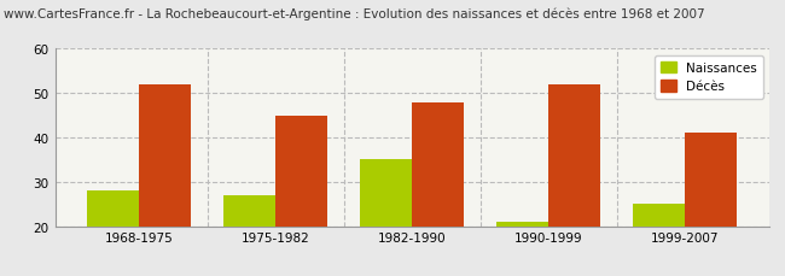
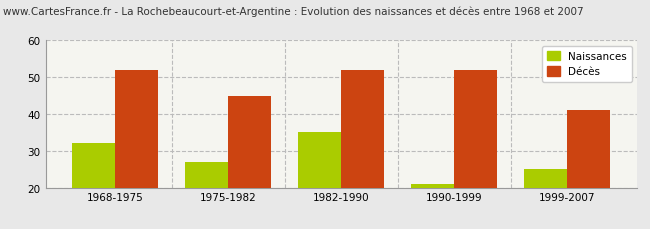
Naissances/1968-1975: 28 -> 32
Décès/1982-1990: 48 -> 52
